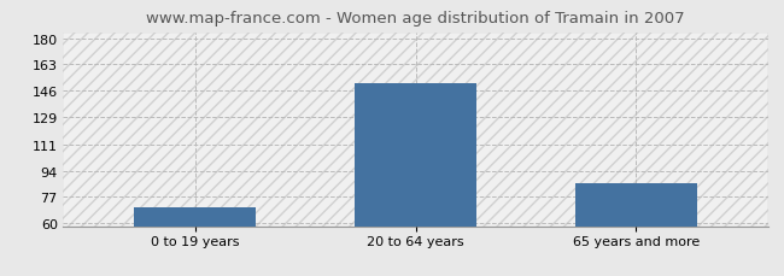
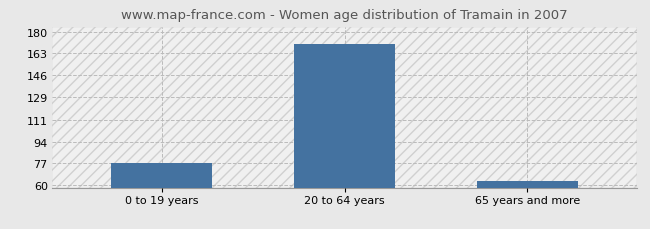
0 to 19 years: 70 -> 77
20 to 64 years: 151 -> 170
65 years and more: 86 -> 63
